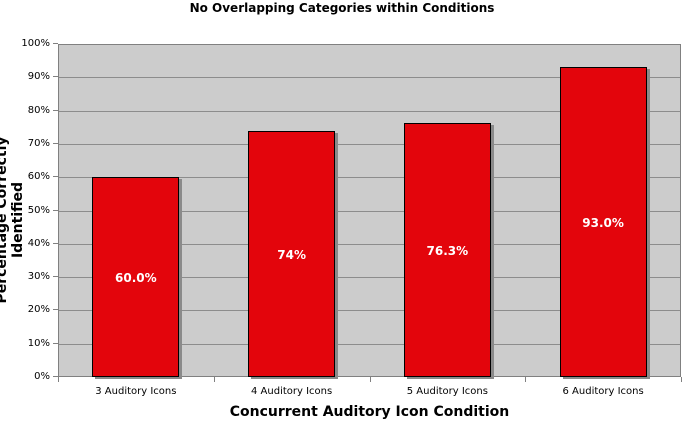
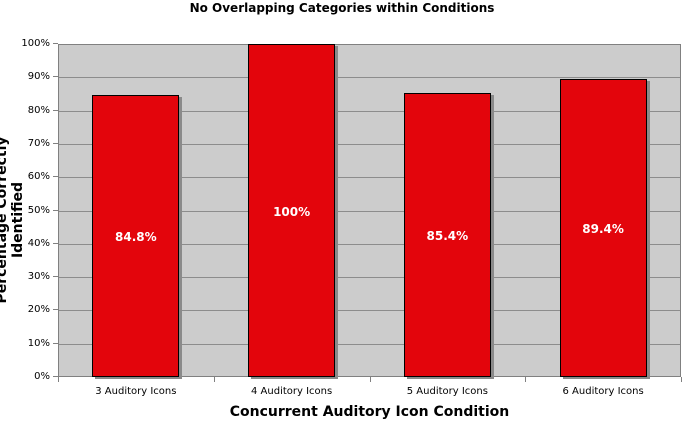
3 Auditory Icons: 60.0% -> 84.8%
4 Auditory Icons: 74% -> 100%
5 Auditory Icons: 76.3% -> 85.4%
6 Auditory Icons: 93.0% -> 89.4%
